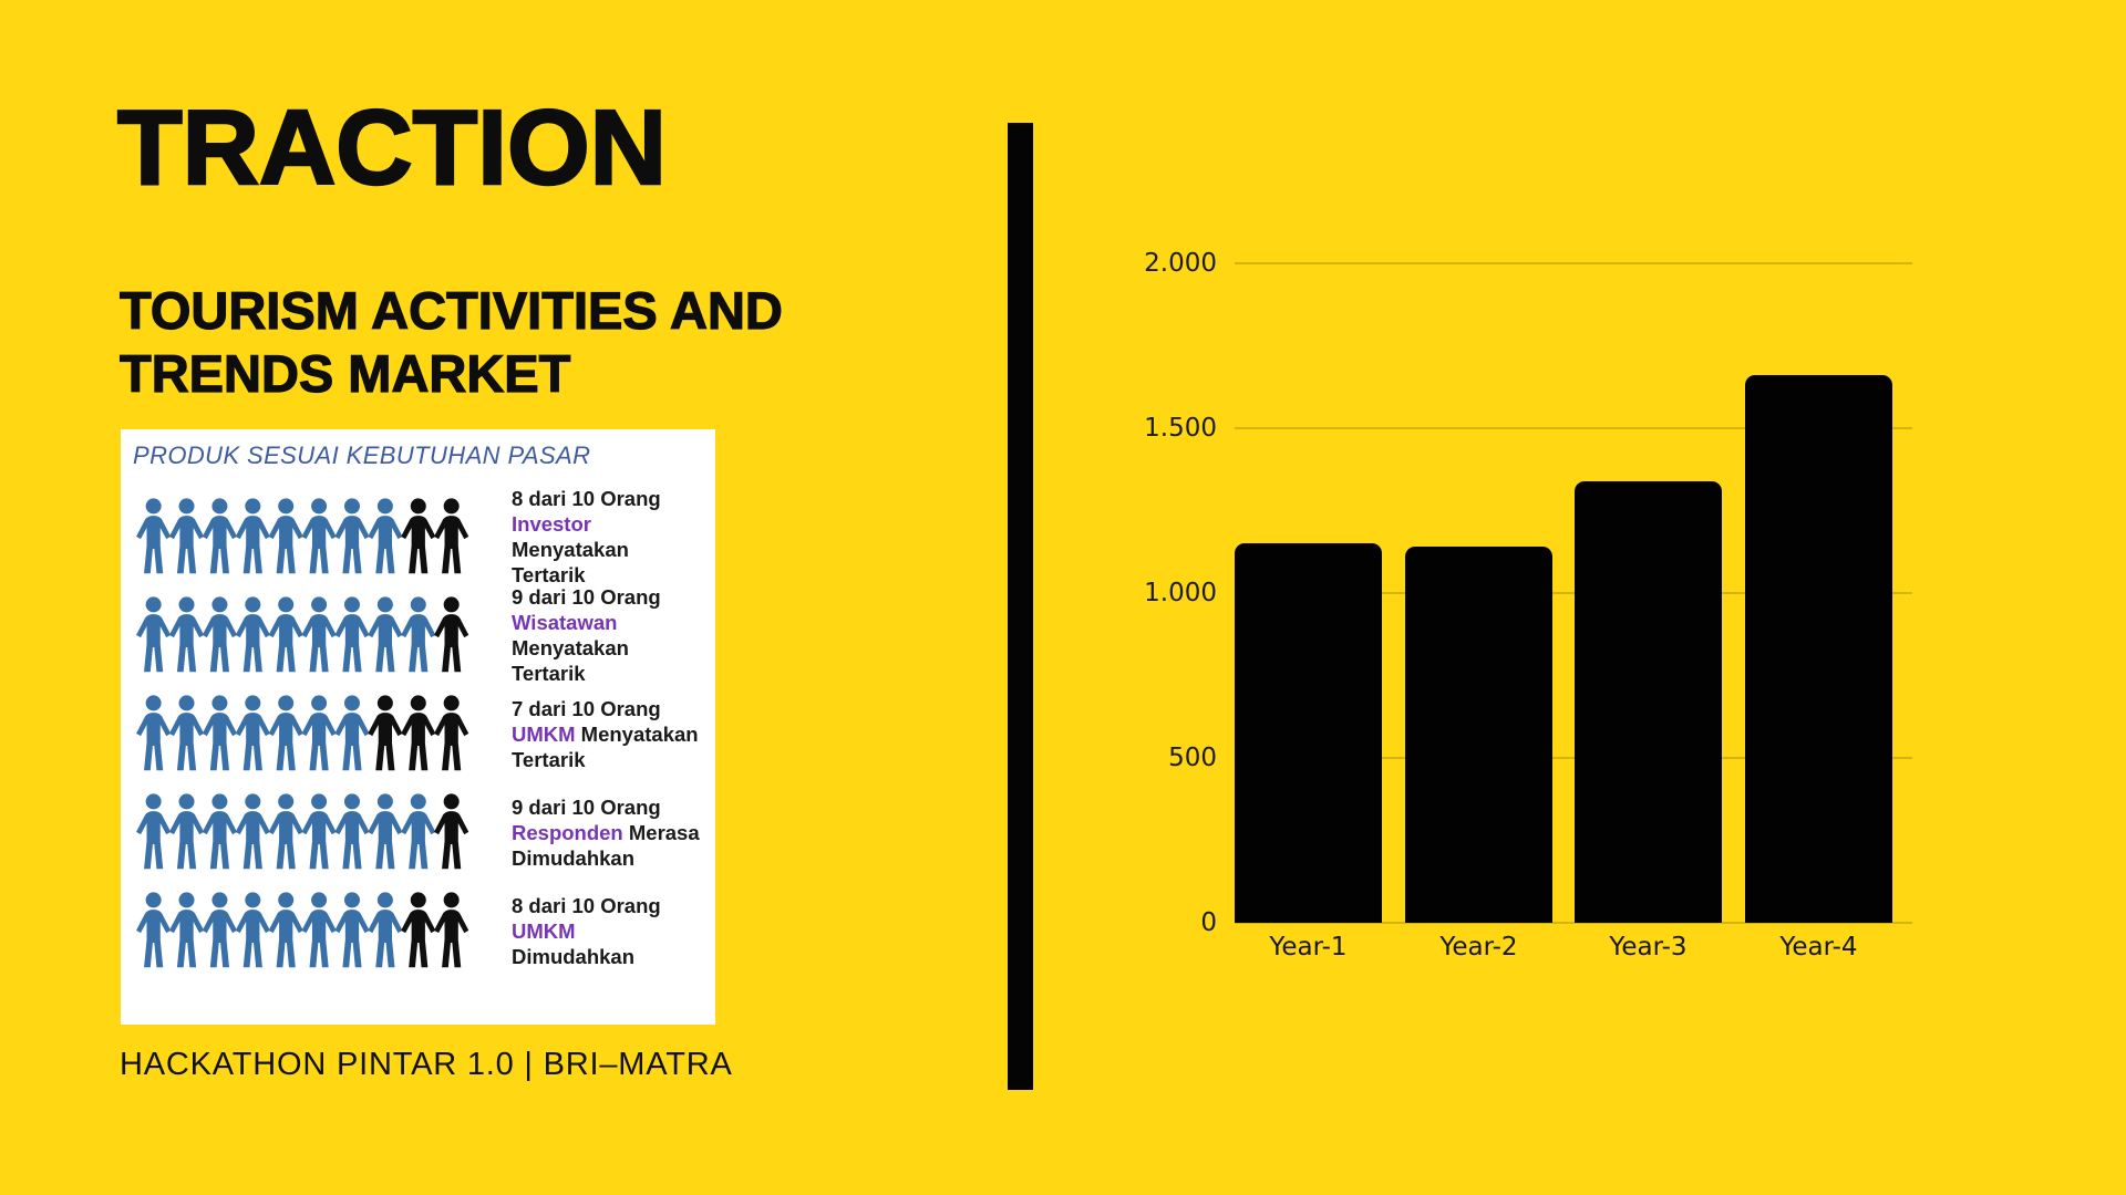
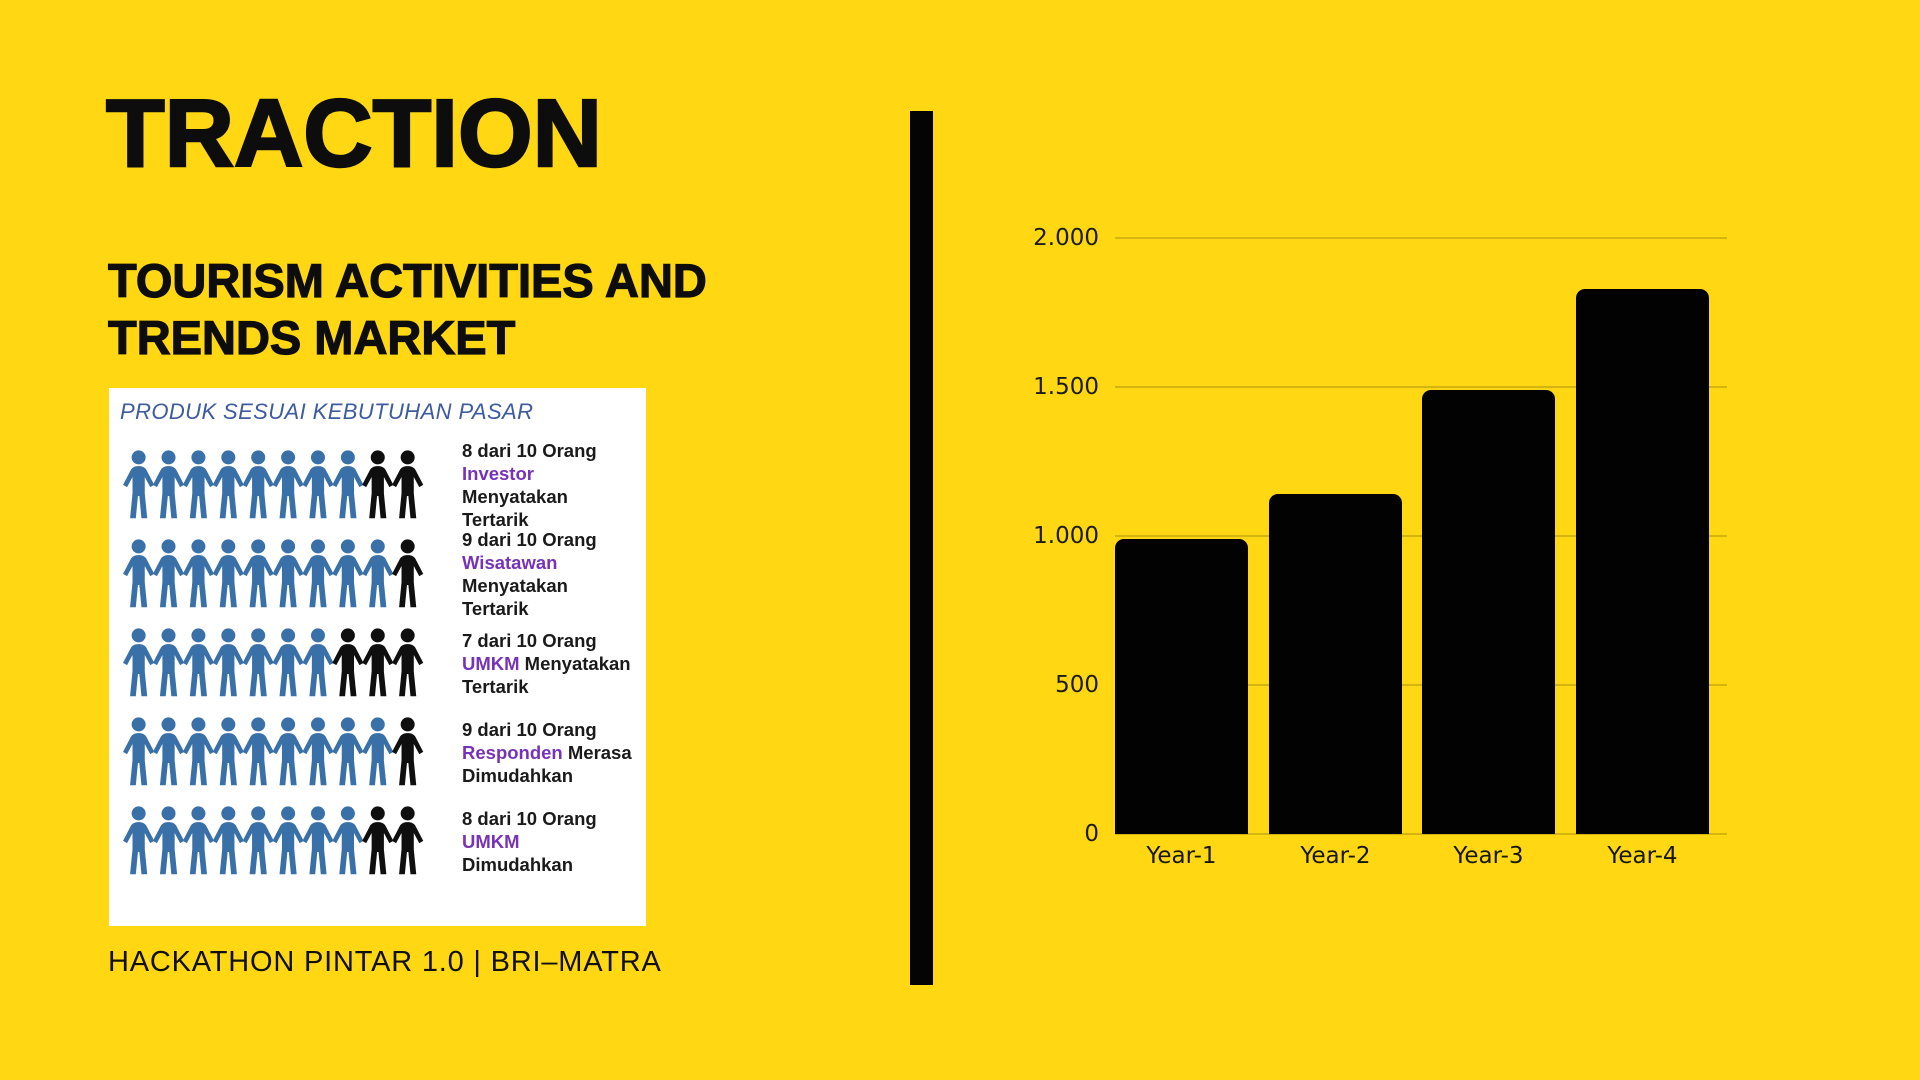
Year-1: 1150 -> 990
Year-3: 1340 -> 1490
Year-4: 1660 -> 1830
